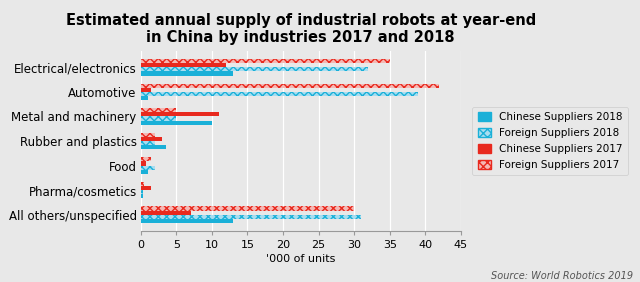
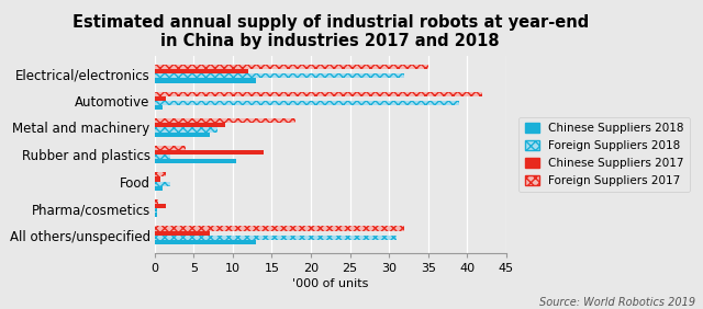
Foreign Suppliers 2017/Metal and machinery: 5.0 -> 18.0
Chinese Suppliers 2017/Metal and machinery: 11.0 -> 9.0
Foreign Suppliers 2018/Metal and machinery: 5.0 -> 8.0
Chinese Suppliers 2018/Metal and machinery: 10.0 -> 7.0
Foreign Suppliers 2017/Rubber and plastics: 2.0 -> 4.0
Chinese Suppliers 2017/Rubber and plastics: 3.0 -> 14.0
Chinese Suppliers 2018/Rubber and plastics: 3.5 -> 10.4
Foreign Suppliers 2017/All others/unspecified: 30.0 -> 32.0
